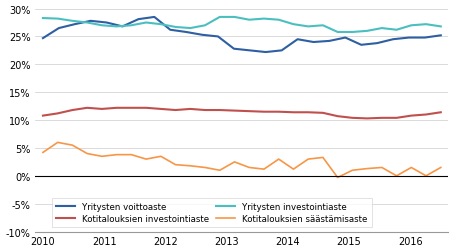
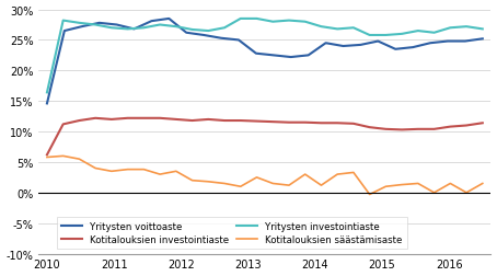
Yritysten voittoaste/2010: 24.7% -> 14.6%
Yritysten investointiaste/2010: 28.3% -> 16.4%
Kotitalouksien investointiaste/2010: 10.8% -> 6.2%
Kotitalouksien säästämisaste/2010: 4.2% -> 5.8%
